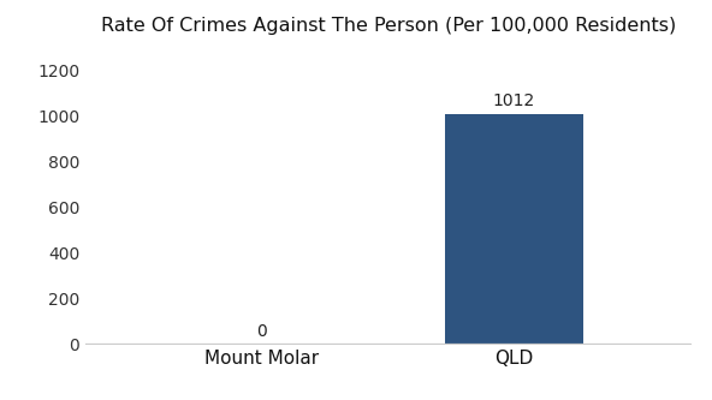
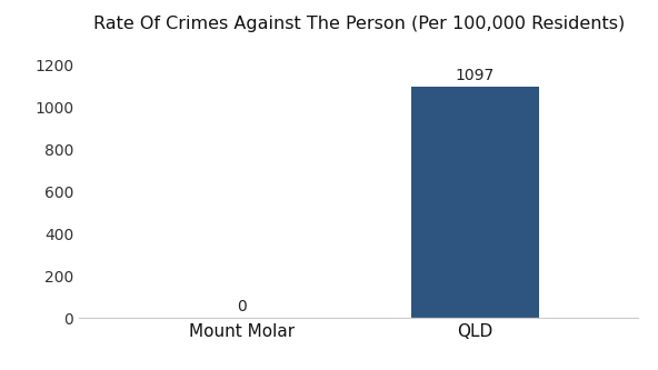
QLD: 1012 -> 1097
